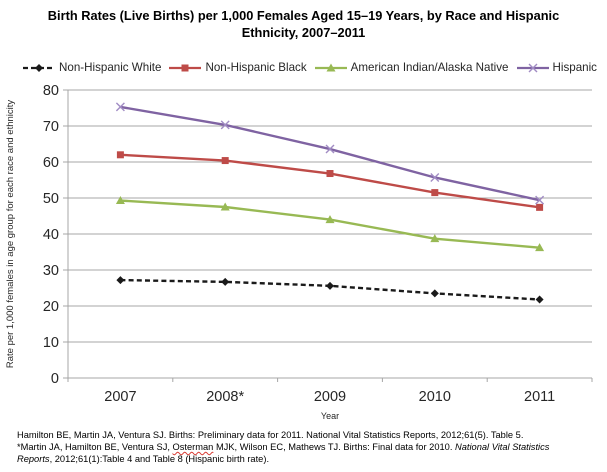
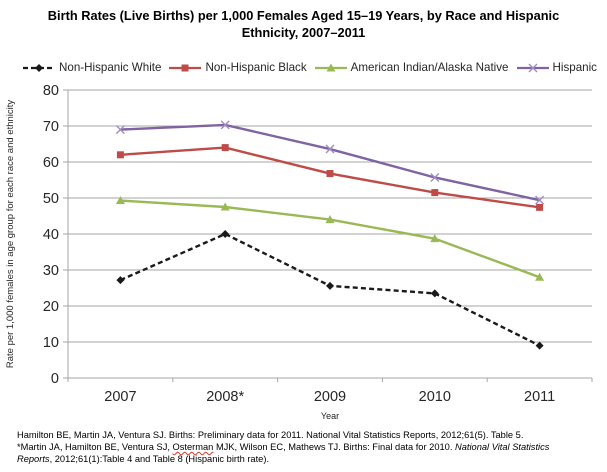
Hispanic/2007: 75 -> 69
Non-Hispanic White/2008*: 27 -> 40
Non-Hispanic Black/2008*: 60 -> 64
Non-Hispanic White/2011: 22 -> 9
American Indian/Alaska Native/2011: 36 -> 28
